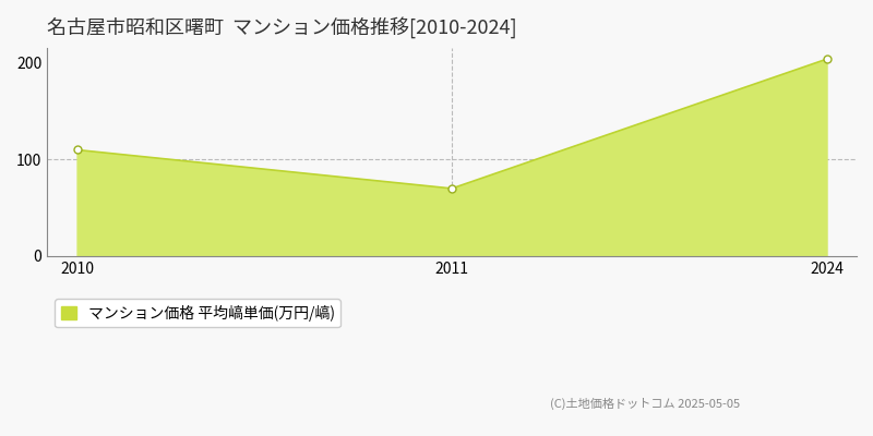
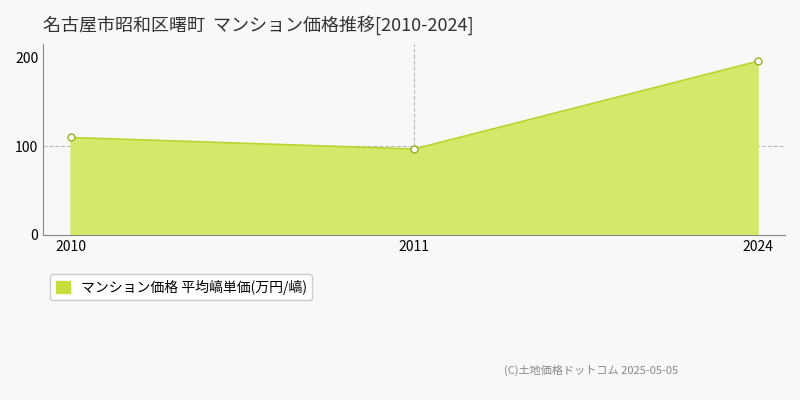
2011: 70 -> 97
2024: 204 -> 196
